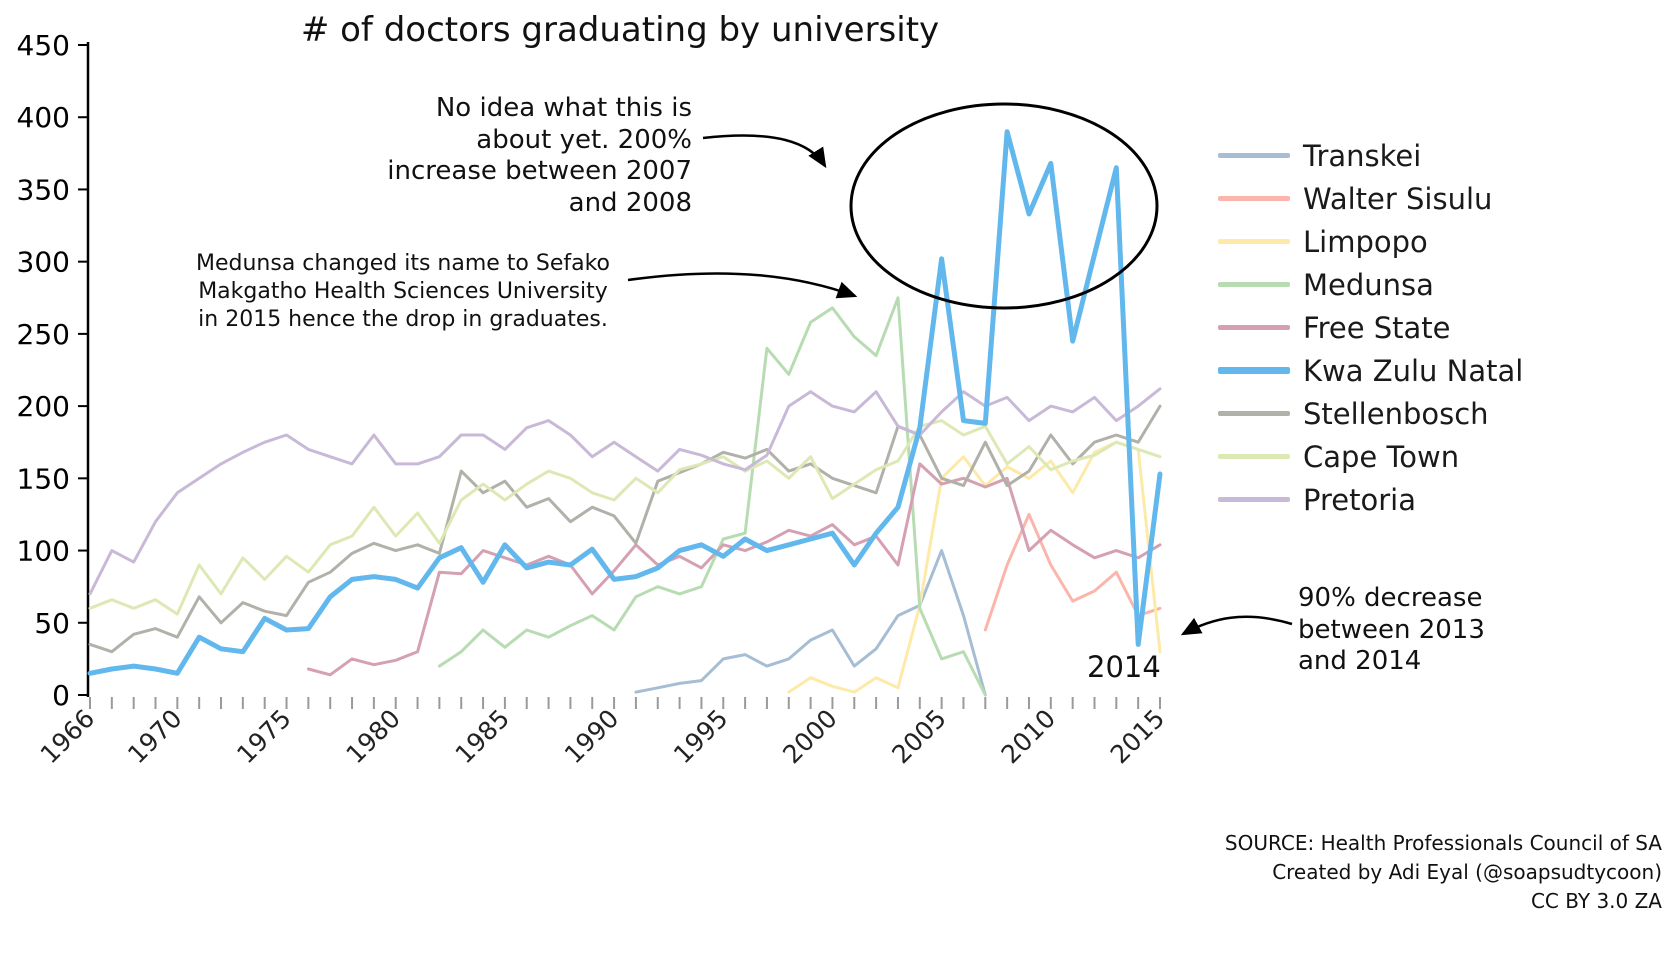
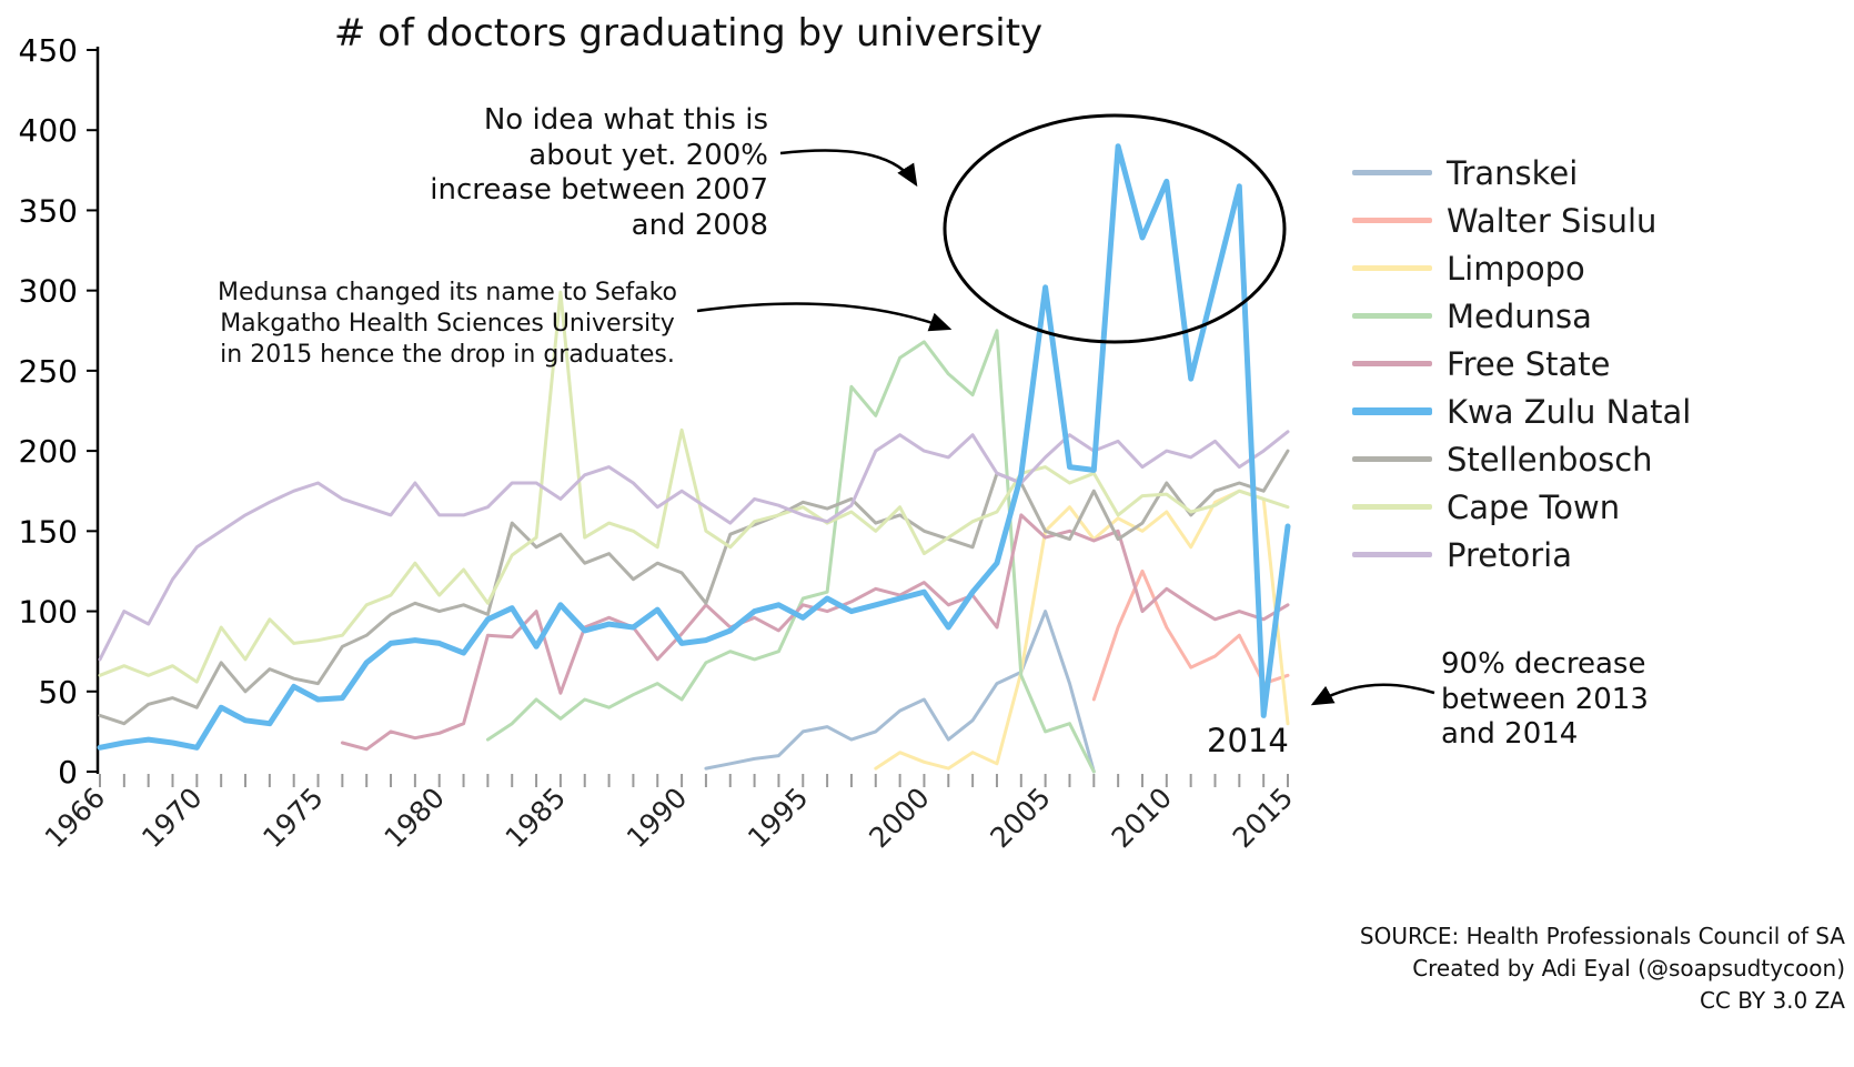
Cape Town/1975: 96 -> 82
Free State/1985: 95 -> 49
Cape Town/1985: 135 -> 299
Cape Town/1990: 135 -> 213
Cape Town/2010: 156 -> 173
